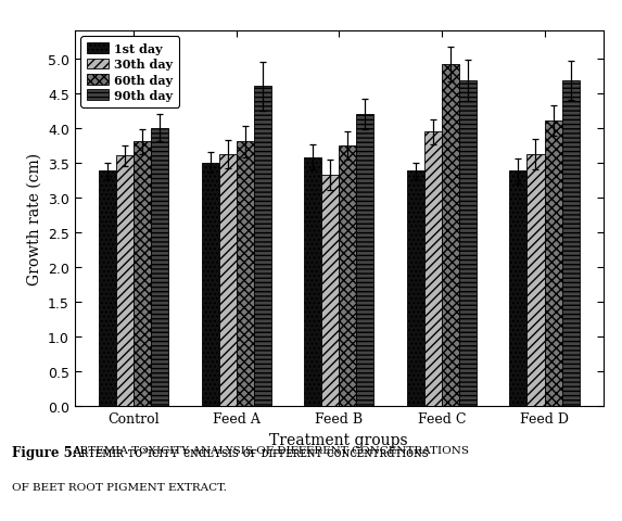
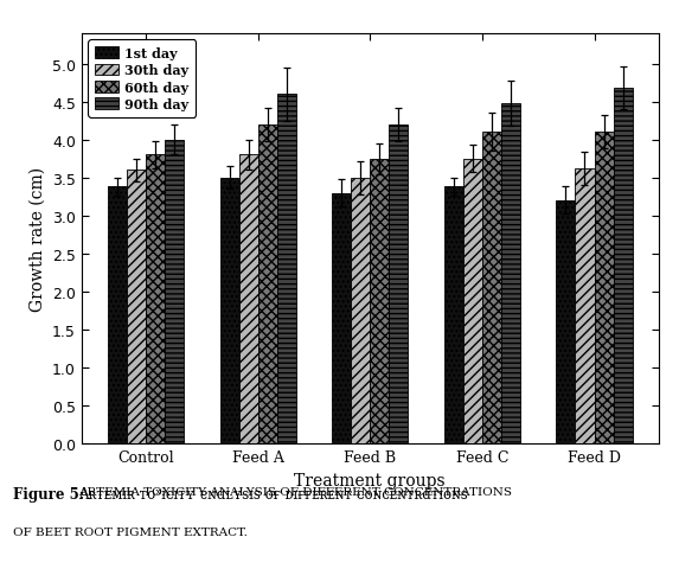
30th day/Feed A: 3.62 -> 3.80
60th day/Feed A: 3.80 -> 4.20
1st day/Feed B: 3.58 -> 3.30
30th day/Feed B: 3.32 -> 3.50
30th day/Feed C: 3.94 -> 3.75
60th day/Feed C: 4.92 -> 4.10
90th day/Feed C: 4.68 -> 4.48
1st day/Feed D: 3.38 -> 3.20
